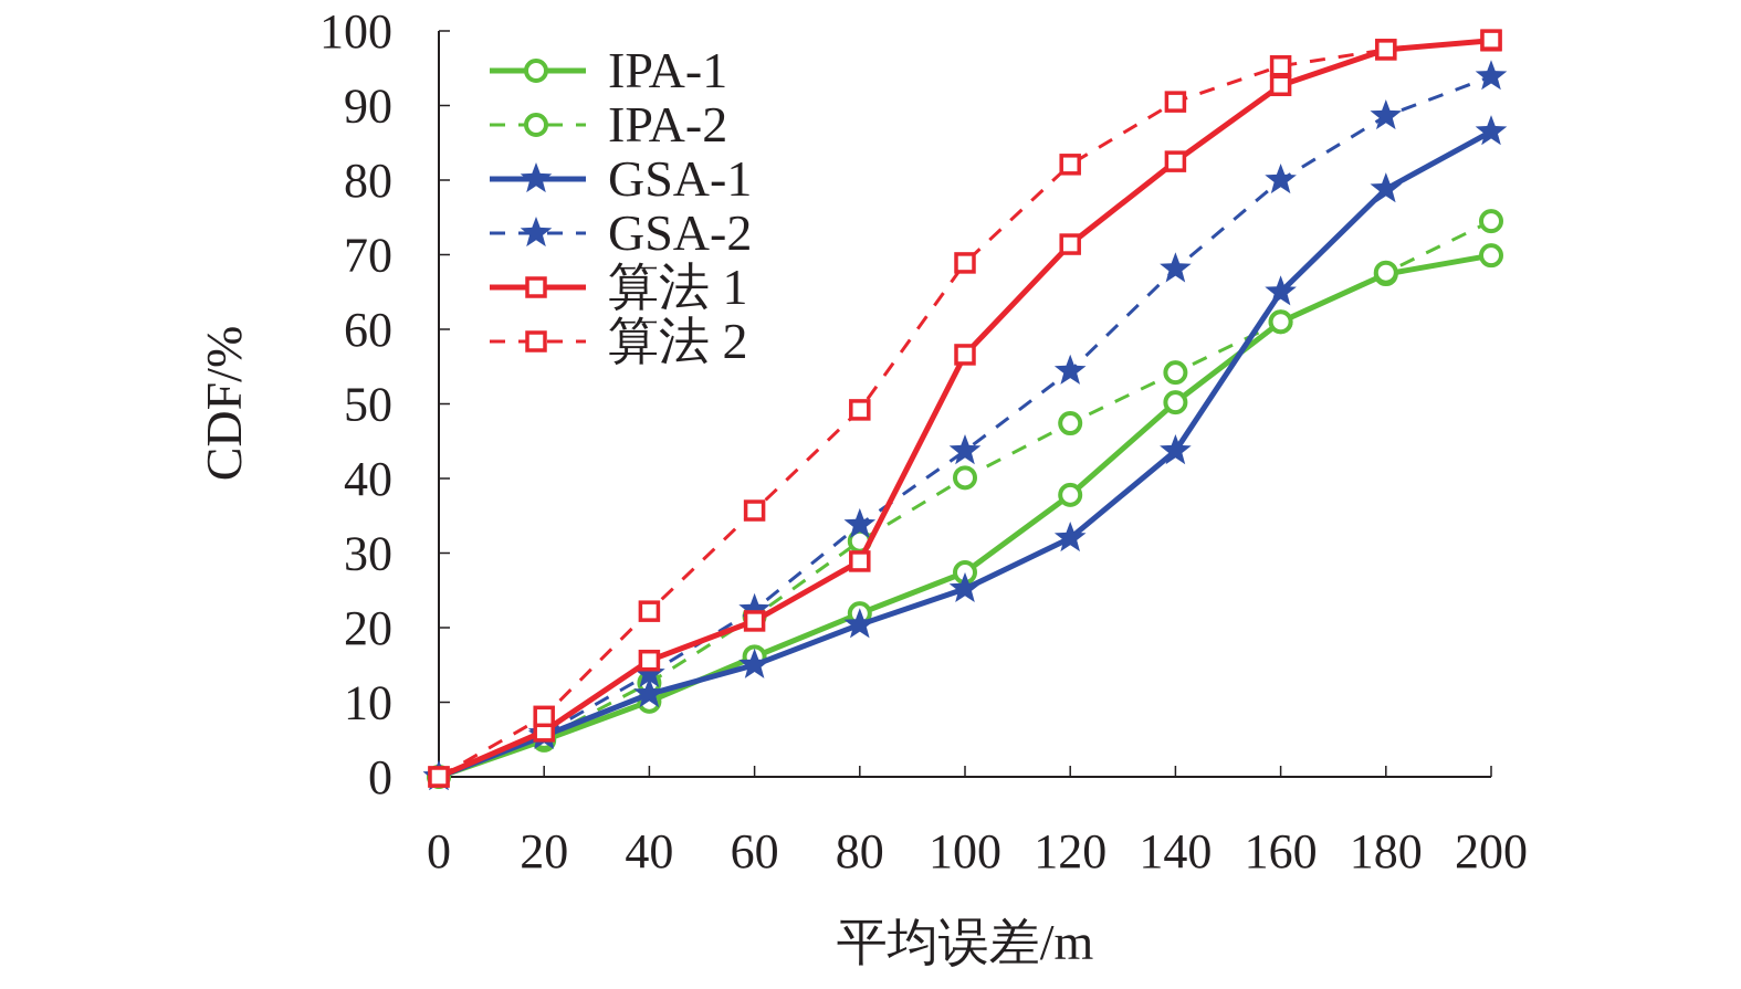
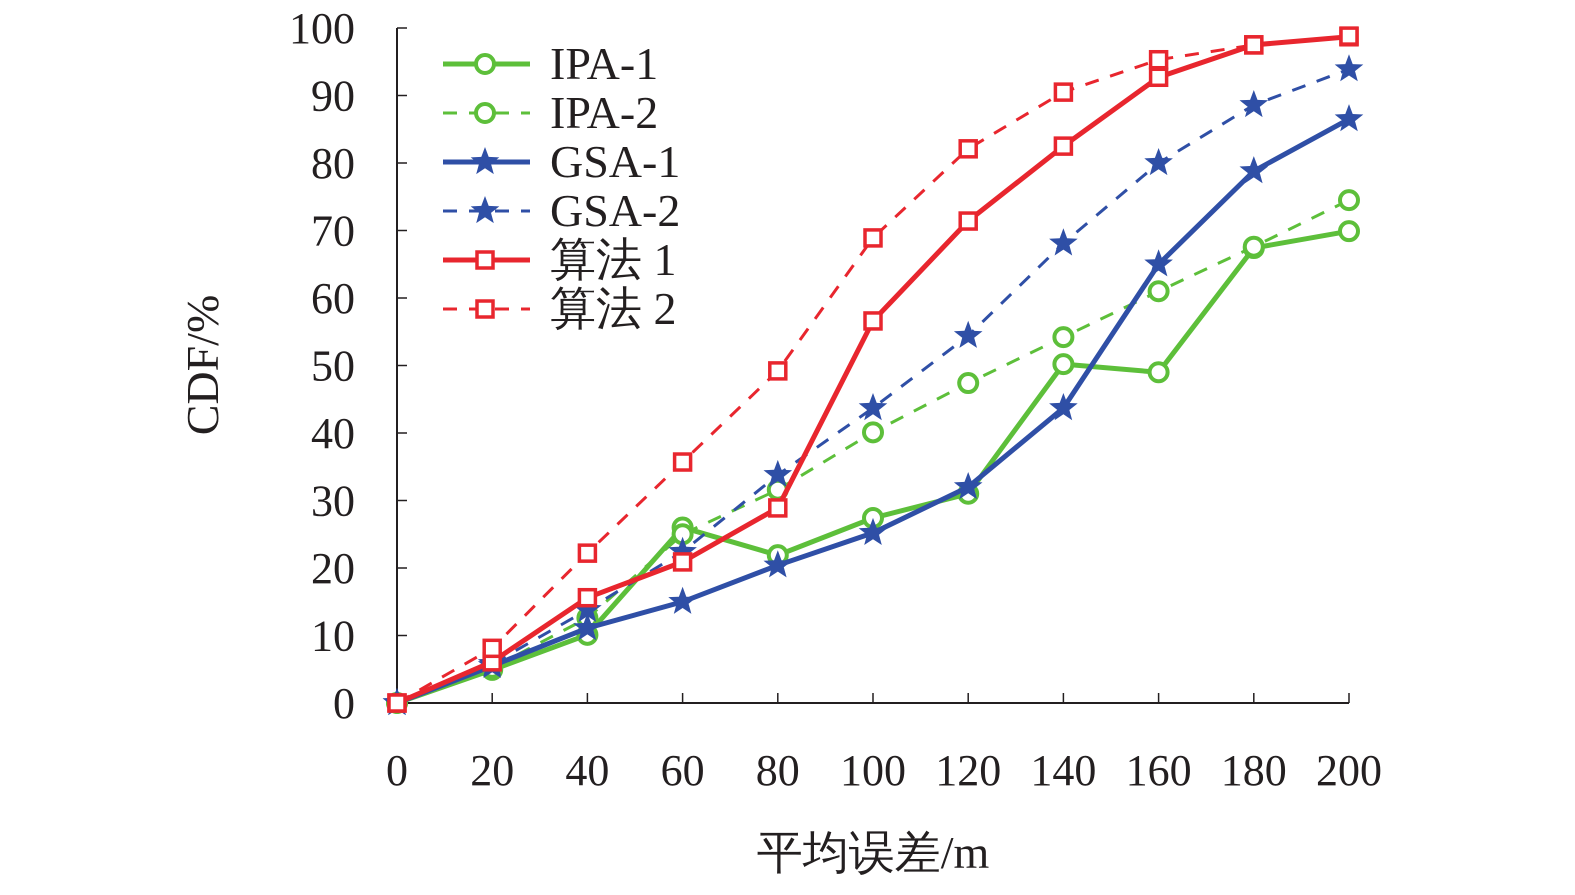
IPA-1/60: 16 -> 26
IPA-2/60: 22 -> 25
IPA-1/120: 38 -> 31
IPA-1/160: 61 -> 49
